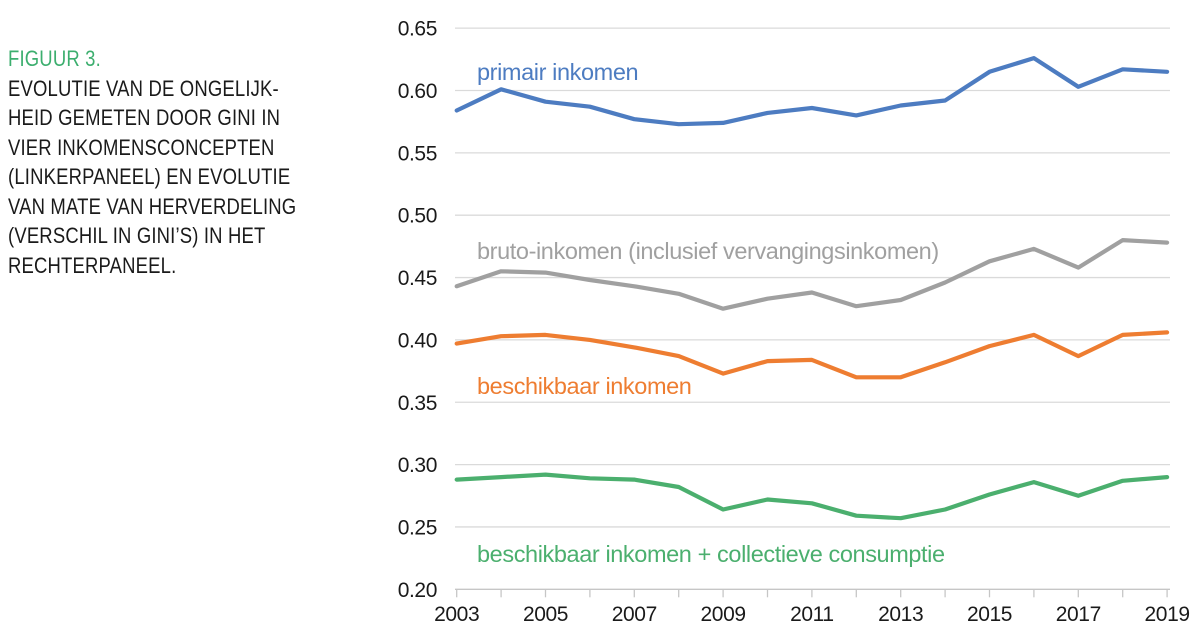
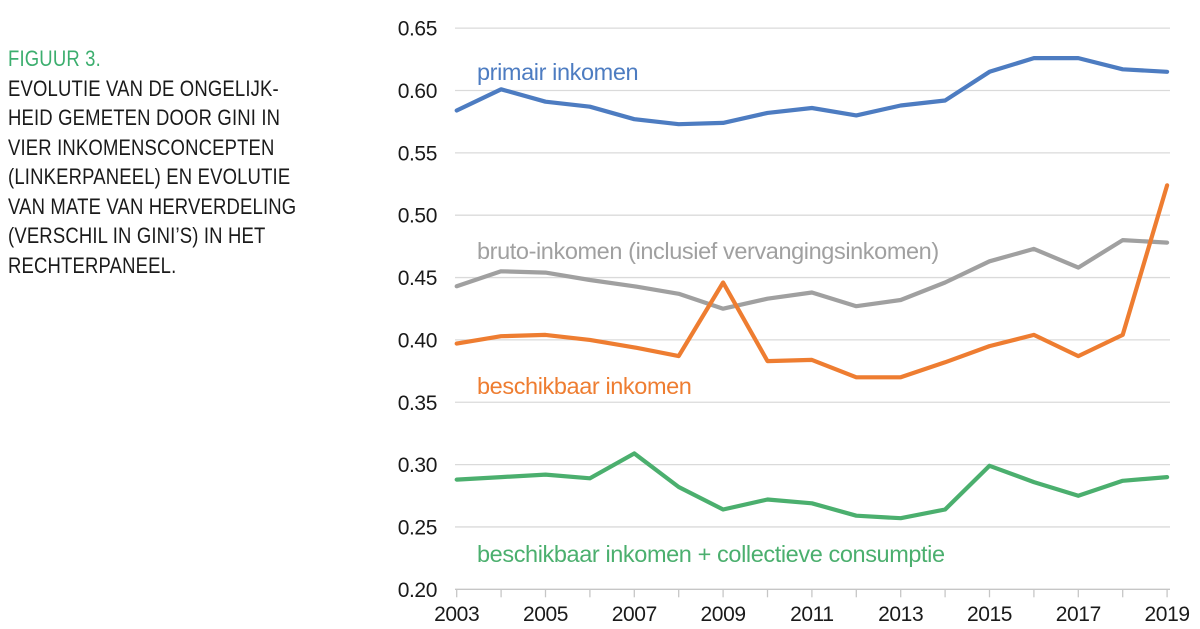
beschikbaar inkomen + collectieve consumptie/2007: 0.288 -> 0.309
beschikbaar inkomen/2009: 0.373 -> 0.446
beschikbaar inkomen + collectieve consumptie/2015: 0.276 -> 0.299
primair inkomen/2017: 0.603 -> 0.626
beschikbaar inkomen/2019: 0.406 -> 0.524
